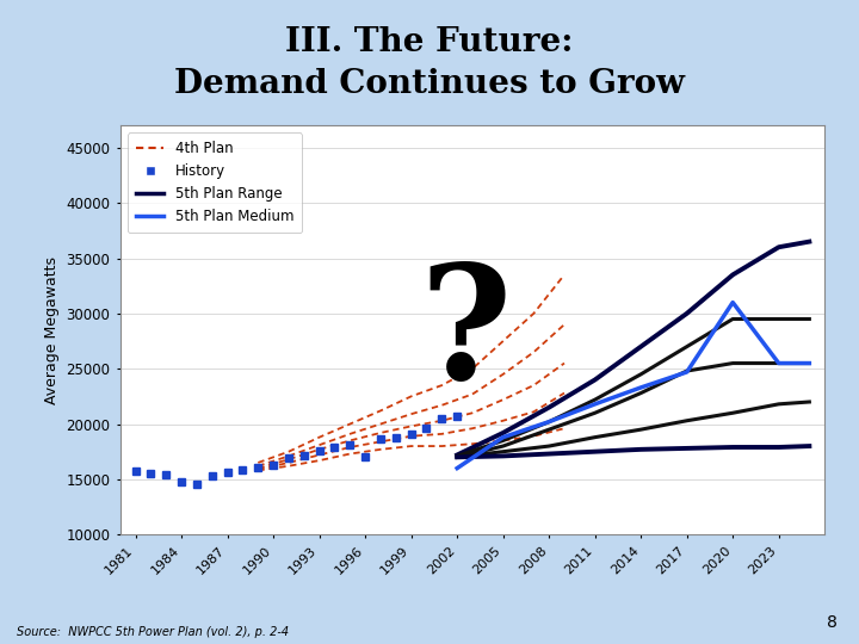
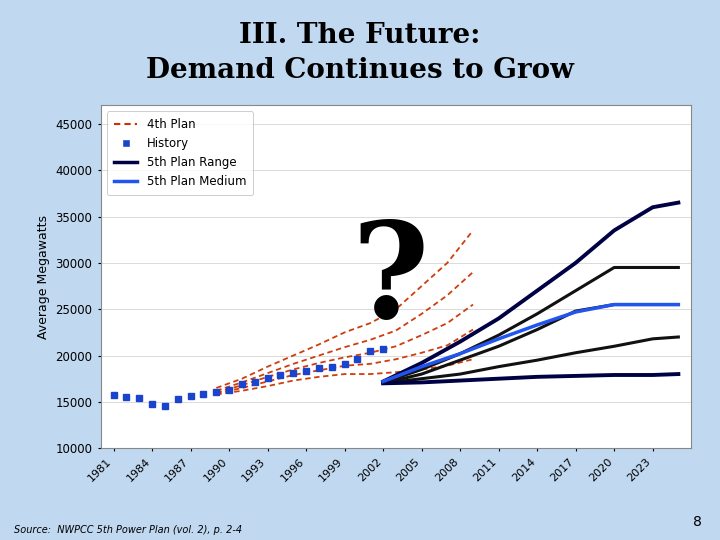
History/1996: 17000 -> 18300
5th Plan Medium/2002: 16000 -> 17200
5th Plan Medium/2020: 31000 -> 25500
